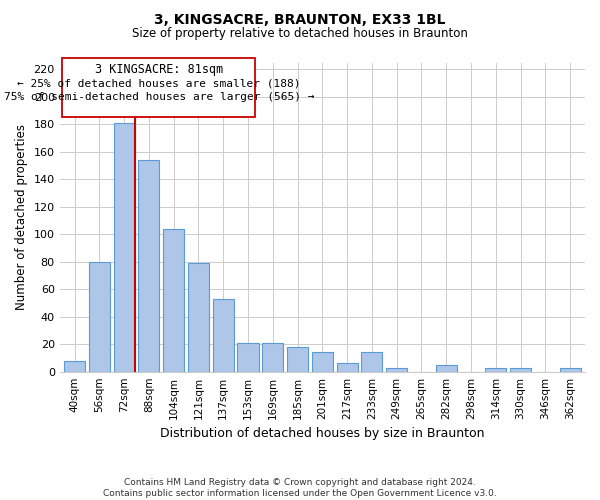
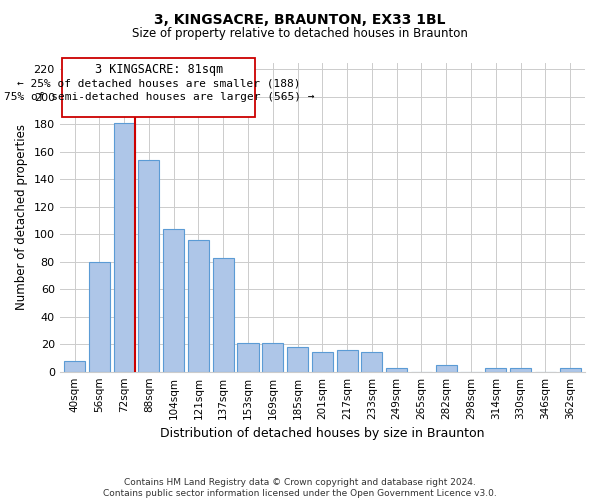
121sqm: 79 -> 96
137sqm: 53 -> 83
217sqm: 6 -> 16
